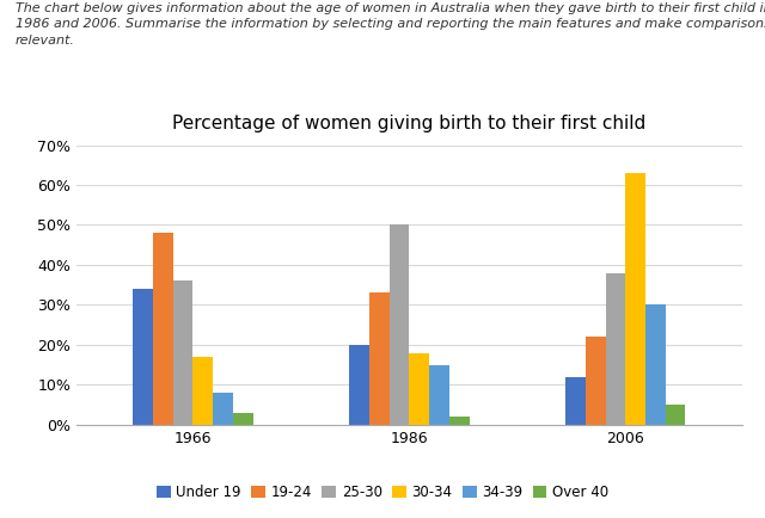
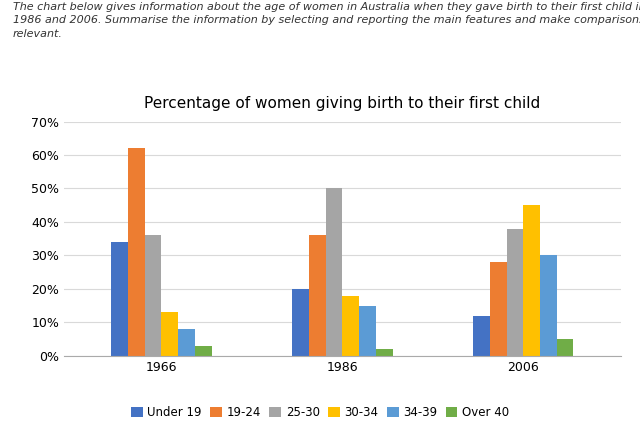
19-24/1966: 48% -> 62%
30-34/1966: 17% -> 13%
19-24/1986: 33% -> 36%
19-24/2006: 22% -> 28%
30-34/2006: 63% -> 45%
